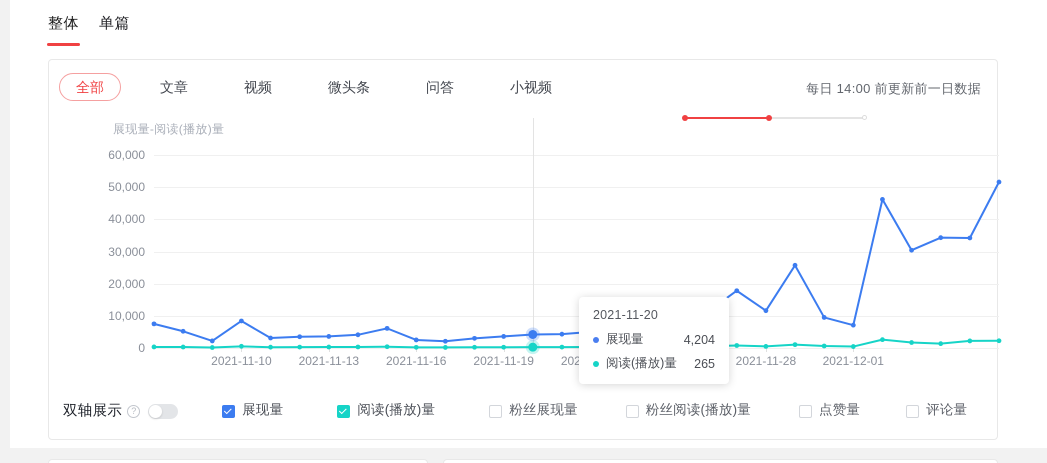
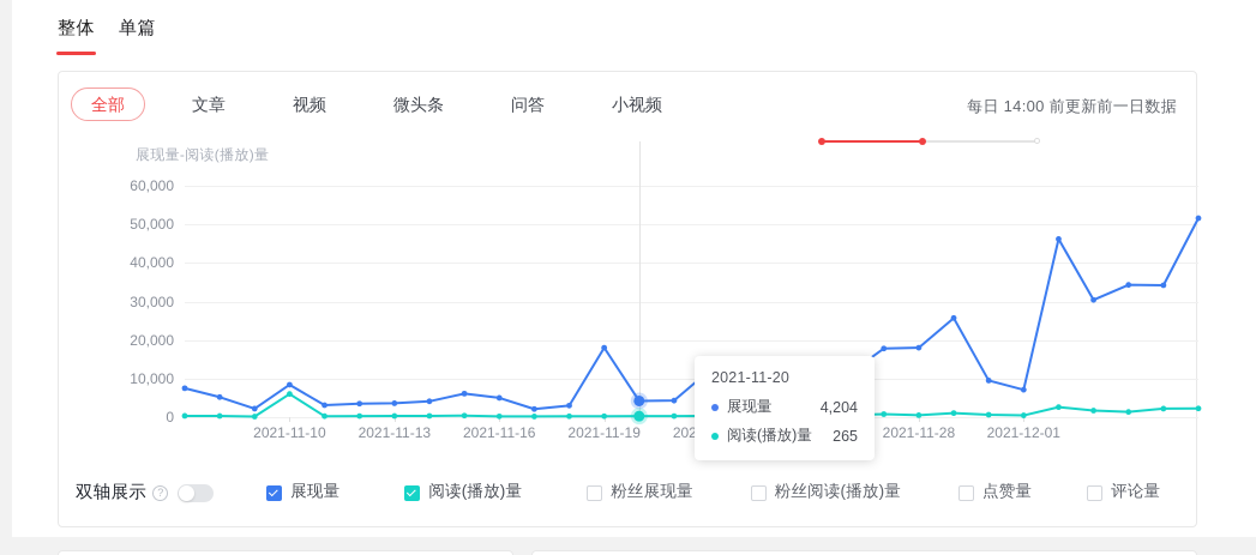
阅读(播放)量/2021-11-10: 1000 -> 6000
展现量/2021-11-16: 2000 -> 5000
展现量/2021-11-19: 4000 -> 18000
展现量/2021-11-22: 5000 -> 12000
阅读(播放)量/2021-11-25: 1000 -> 7000
展现量/2021-11-28: 12000 -> 18000
